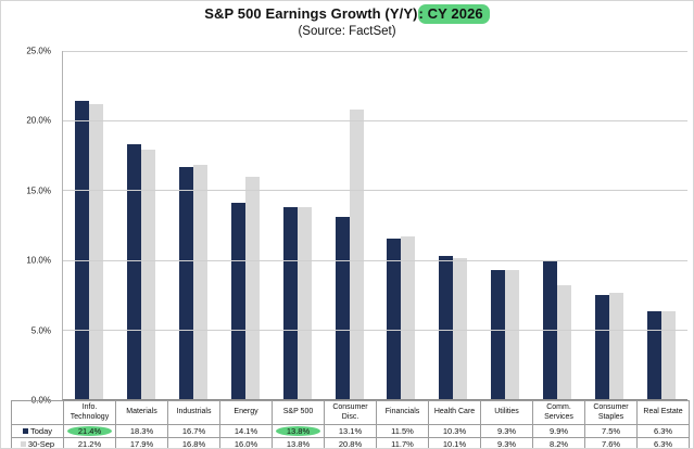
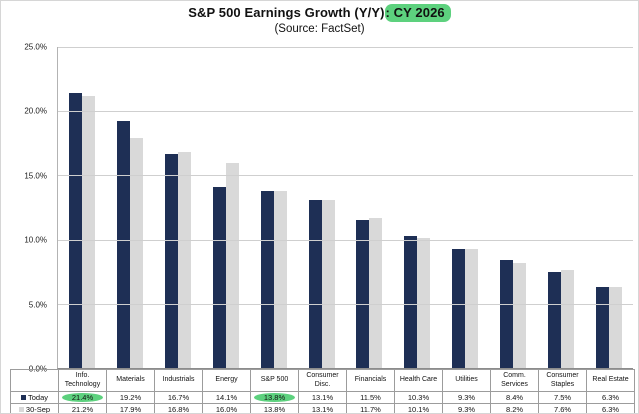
Today/Materials: 18.3% -> 19.2%
30-Sep/Consumer Disc.: 20.8% -> 13.1%
Today/Comm. Services: 9.9% -> 8.4%
